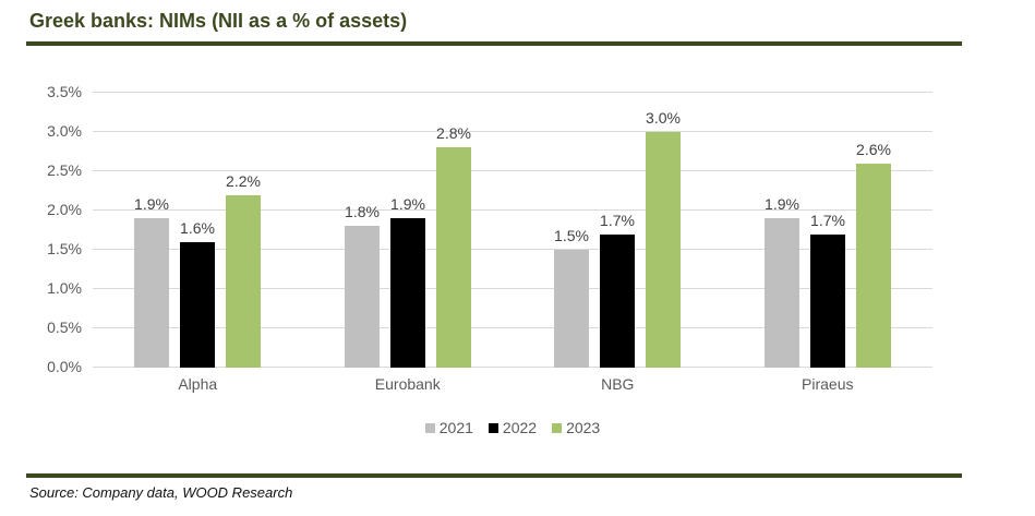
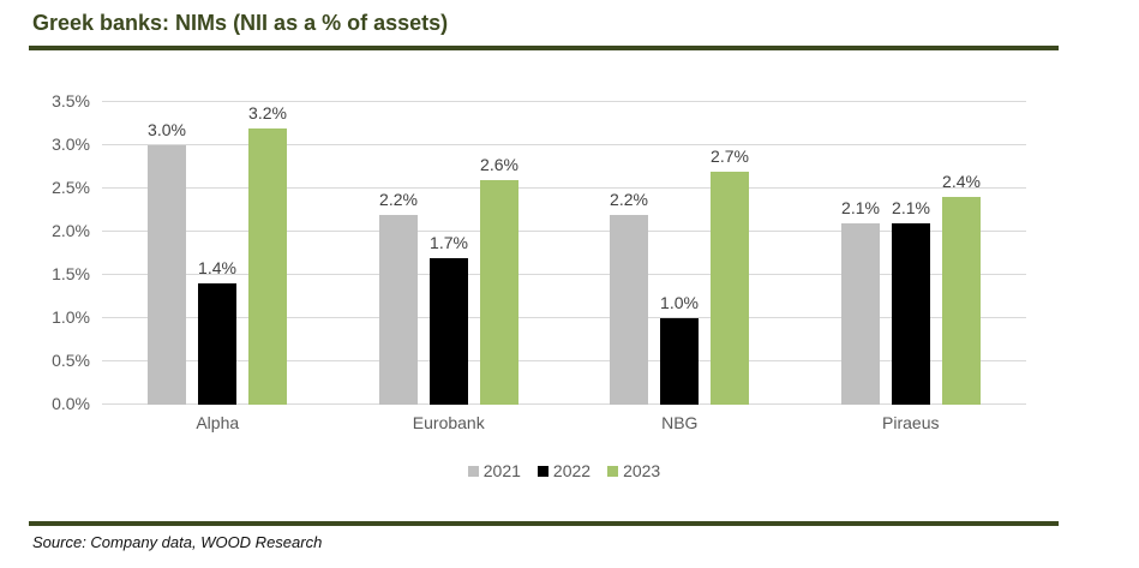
2021/Alpha: 1.9% -> 3.0%
2022/Alpha: 1.6% -> 1.4%
2023/Alpha: 2.2% -> 3.2%
2021/Eurobank: 1.8% -> 2.2%
2022/Eurobank: 1.9% -> 1.7%
2023/Eurobank: 2.8% -> 2.6%
2021/NBG: 1.5% -> 2.2%
2022/NBG: 1.7% -> 1.0%
2023/NBG: 3.0% -> 2.7%
2021/Piraeus: 1.9% -> 2.1%
2022/Piraeus: 1.7% -> 2.1%
2023/Piraeus: 2.6% -> 2.4%
